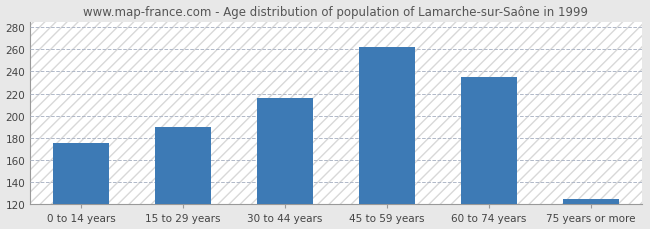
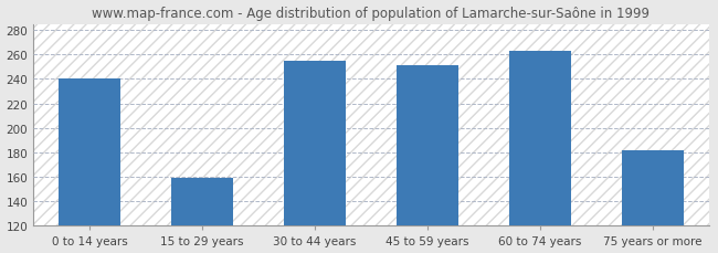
0 to 14 years: 175 -> 240
15 to 29 years: 190 -> 159
30 to 44 years: 216 -> 255
45 to 59 years: 262 -> 251
60 to 74 years: 235 -> 263
75 years or more: 125 -> 182
